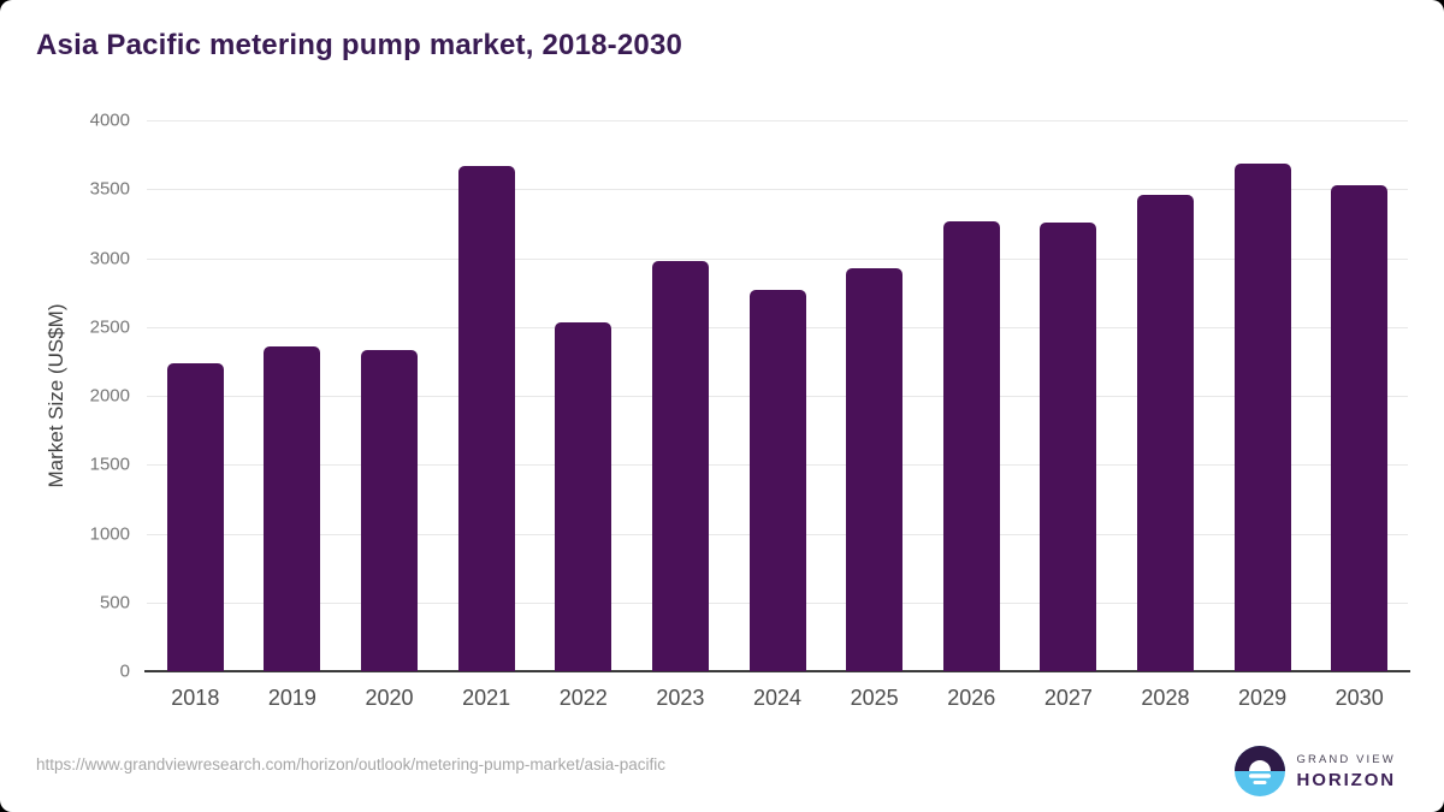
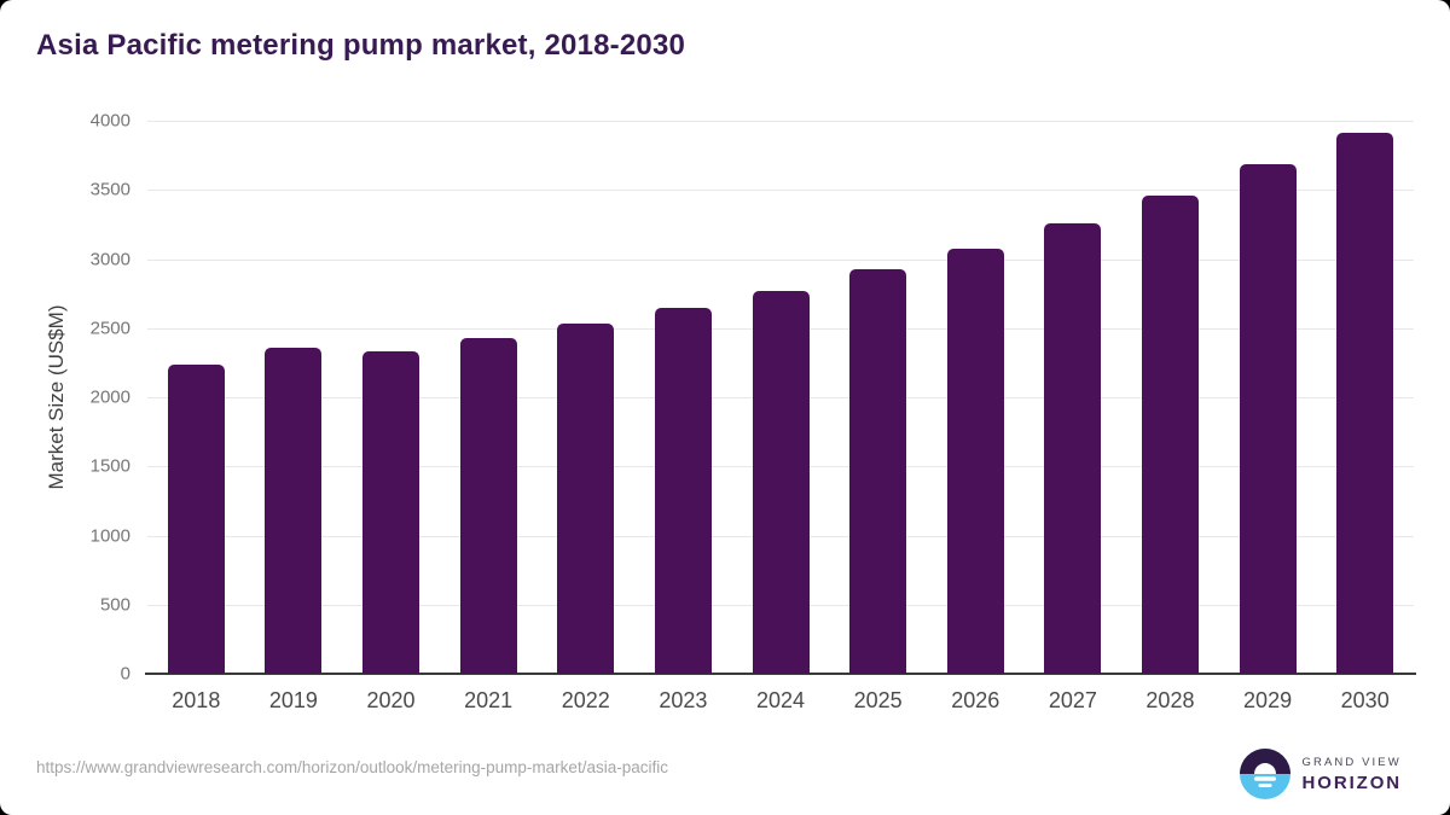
2021: 3670 -> 2420
2023: 2980 -> 2650
2026: 3270 -> 3080
2030: 3530 -> 3910
